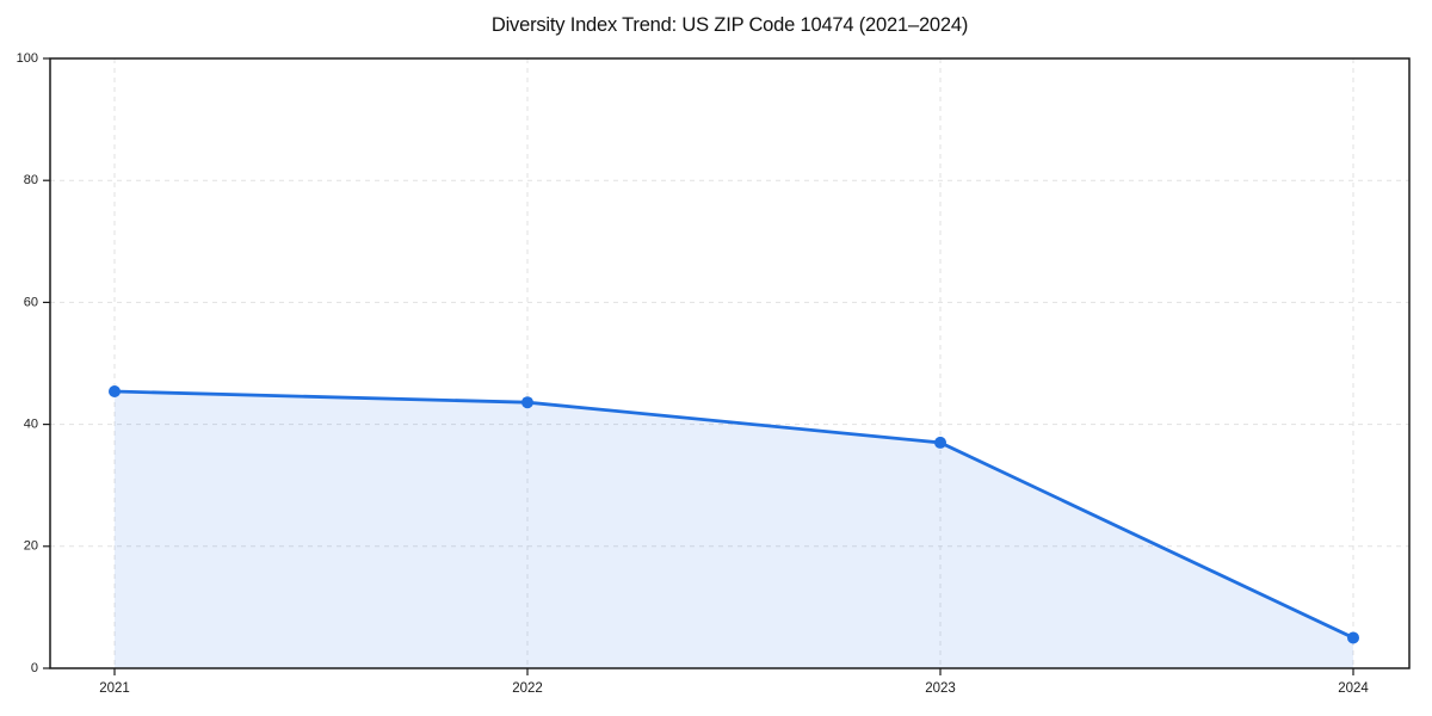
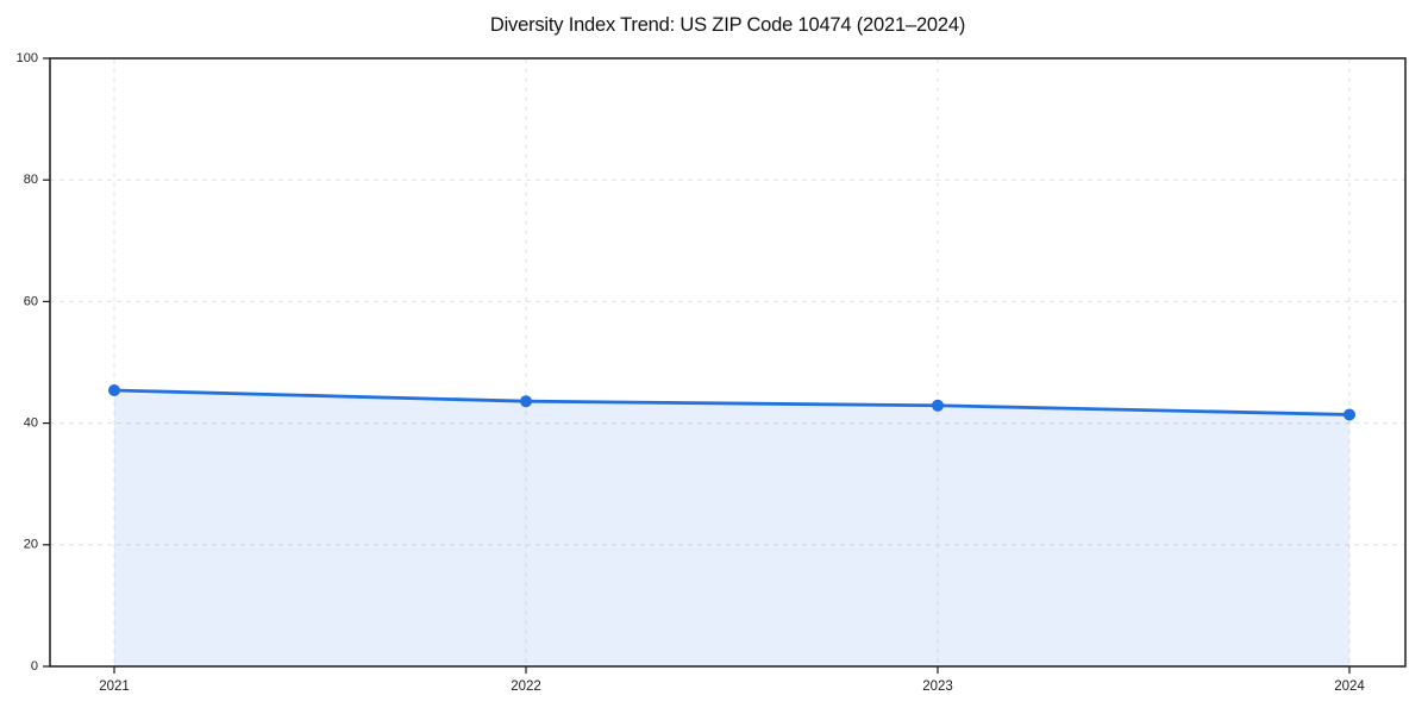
2023: 37 -> 43
2024: 5 -> 41
